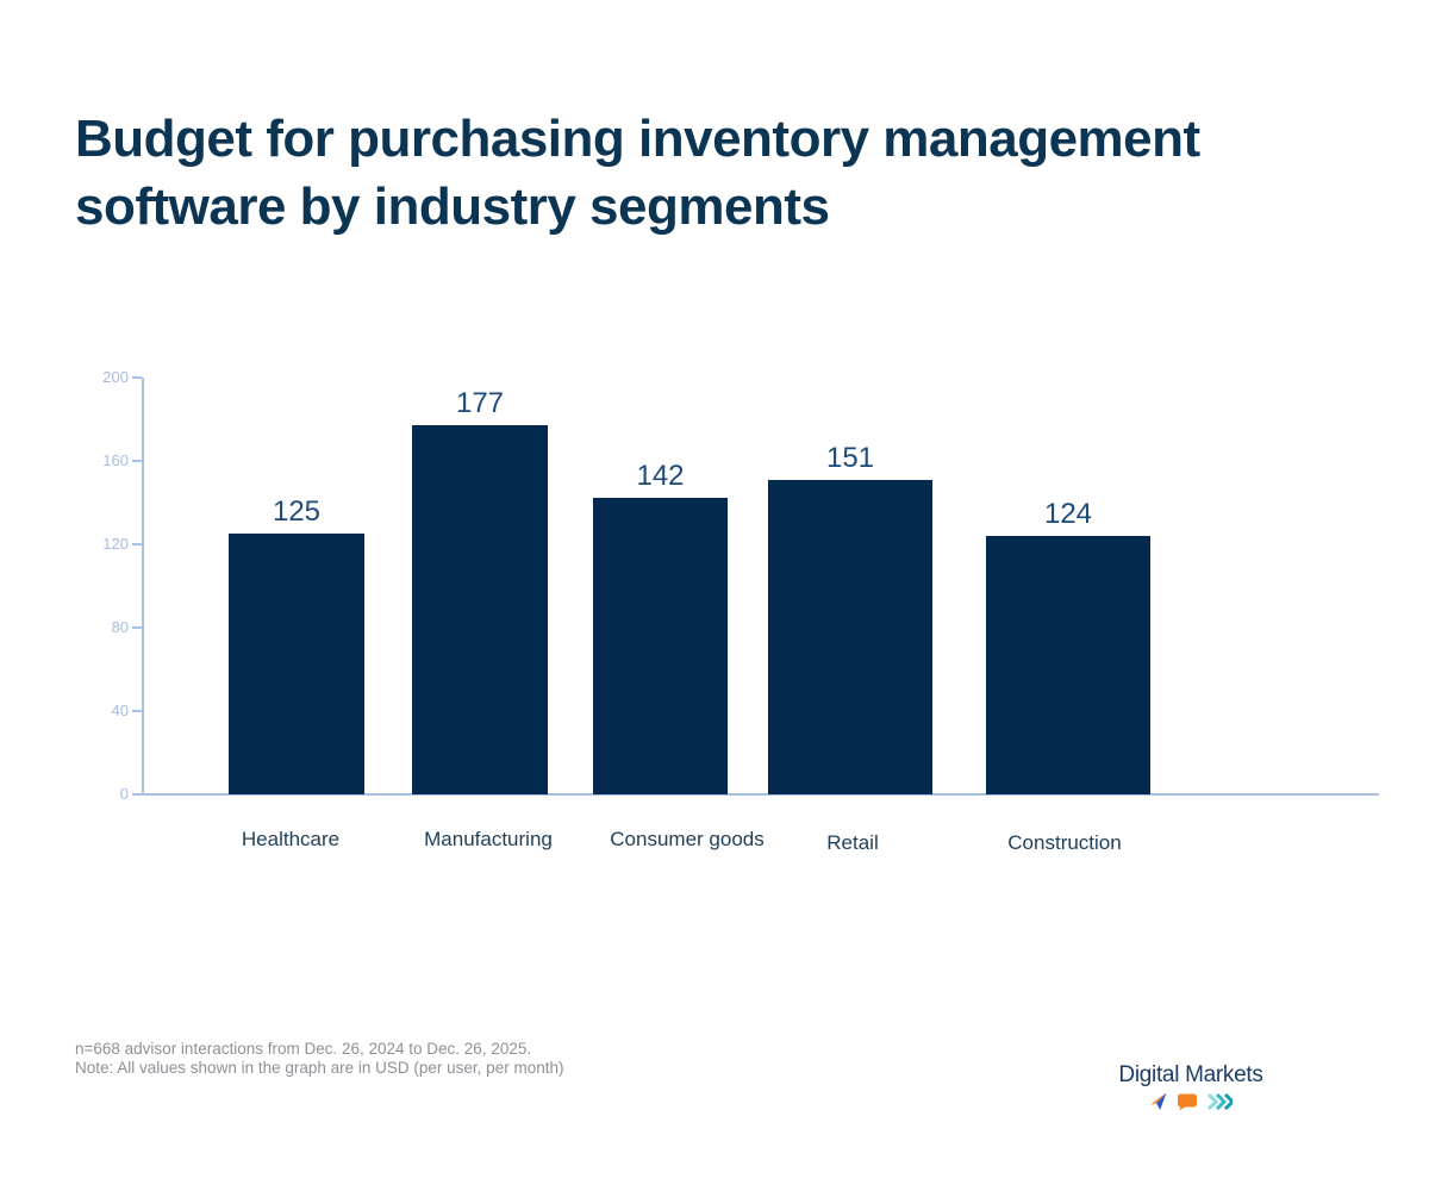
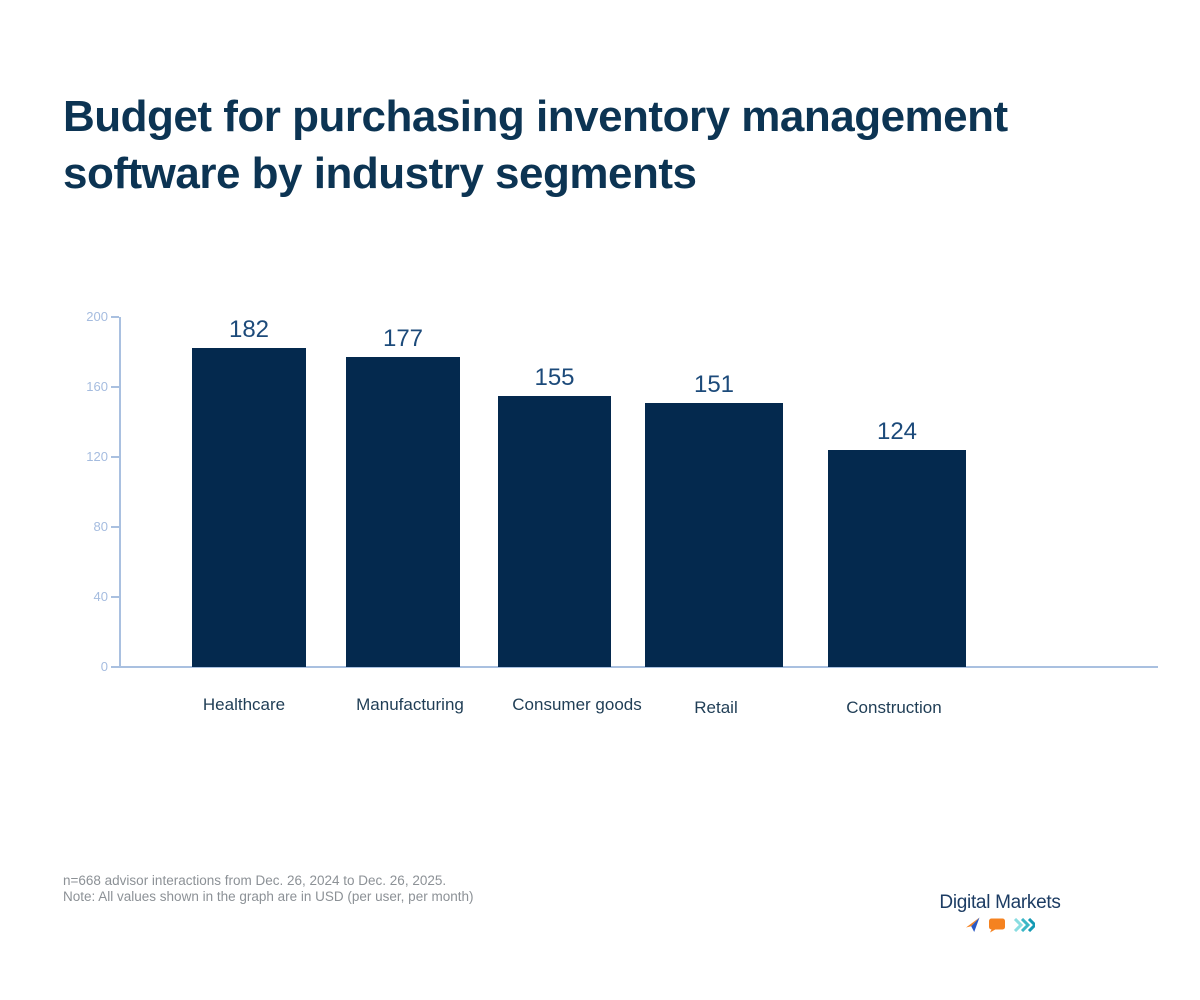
Healthcare: 125 -> 182
Consumer goods: 142 -> 155
